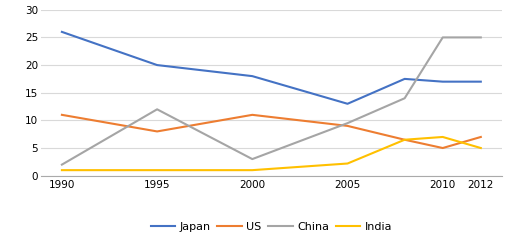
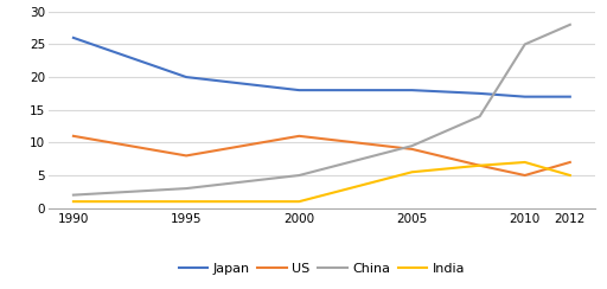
China/1995: 12.0 -> 3.0
China/2000: 3.0 -> 5.0
Japan/2005: 13.0 -> 18.0
India/2005: 2.2 -> 5.5
China/2012: 25.0 -> 28.0
